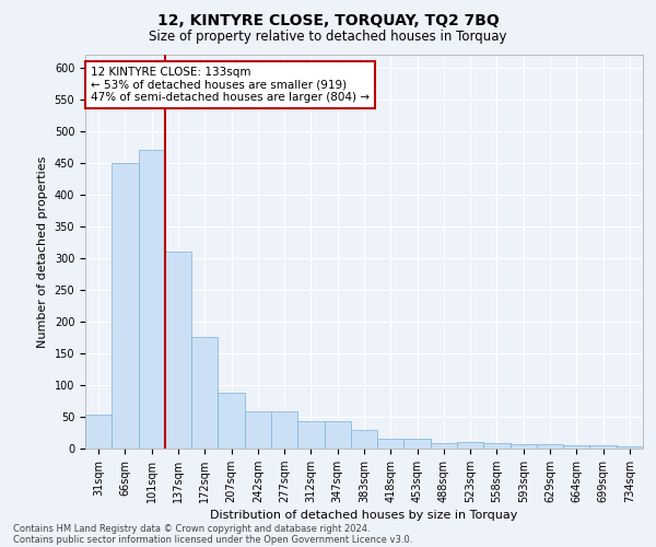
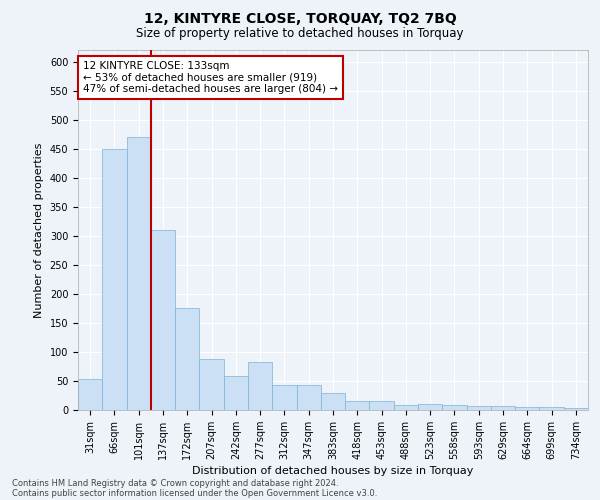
277sqm: 58 -> 82
